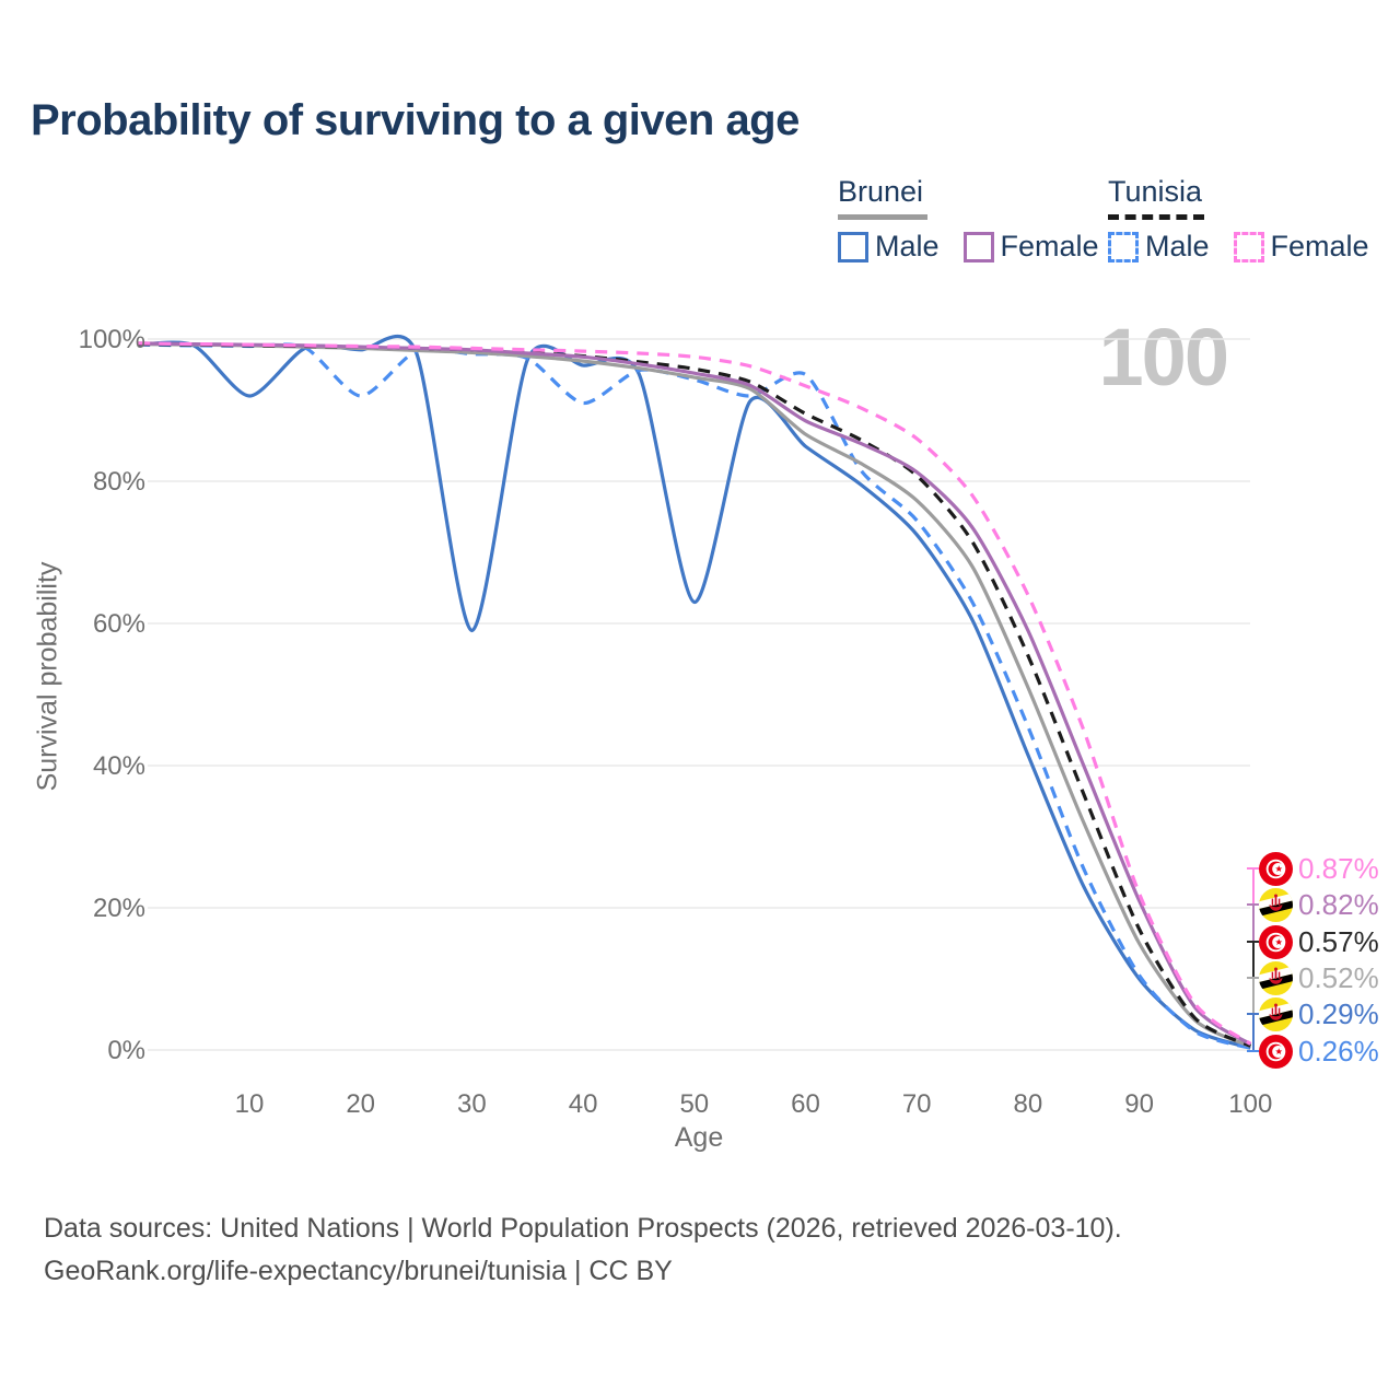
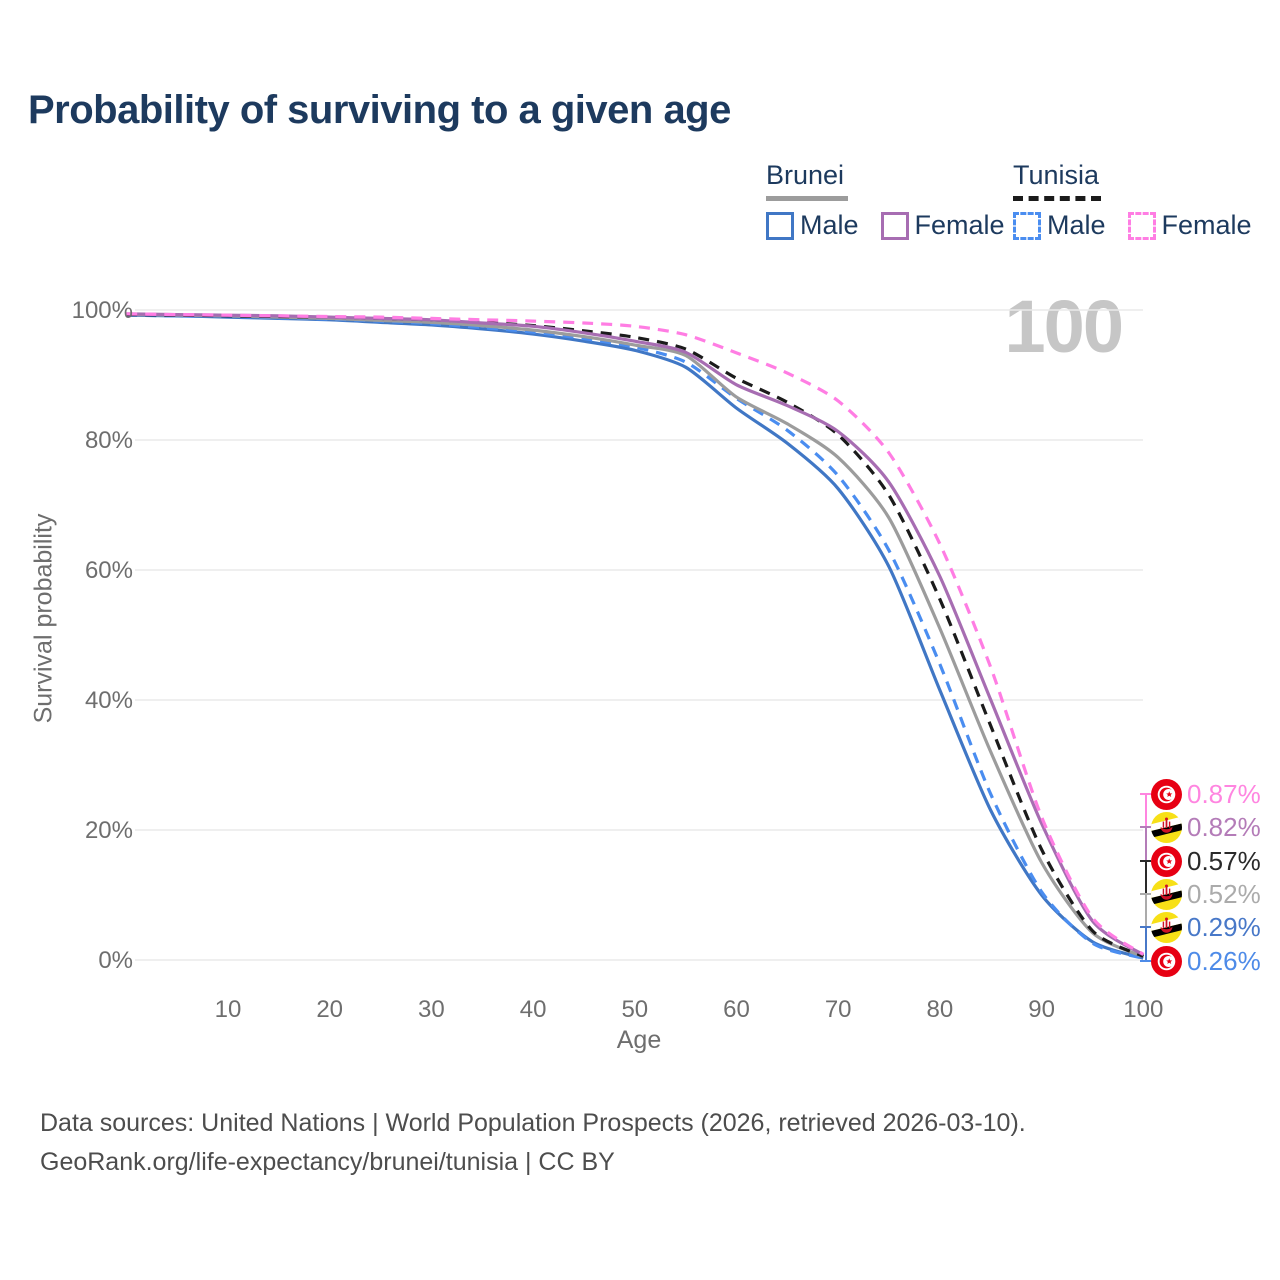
Brunei Male/10: 92% -> 99%
Tunisia Male/20: 92% -> 99%
Brunei Male/30: 59% -> 98%
Tunisia Male/40: 91% -> 97%
Brunei Male/50: 63% -> 94%
Tunisia Male/60: 95% -> 86%
